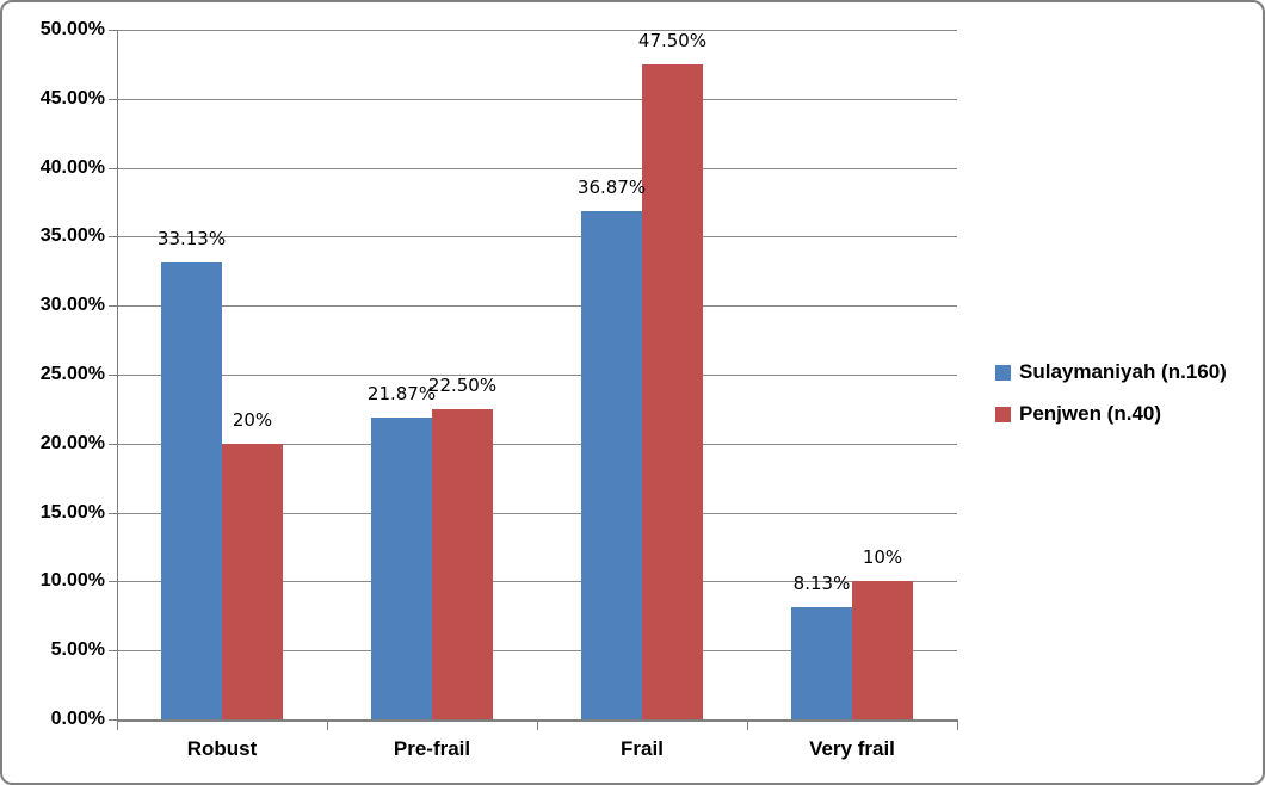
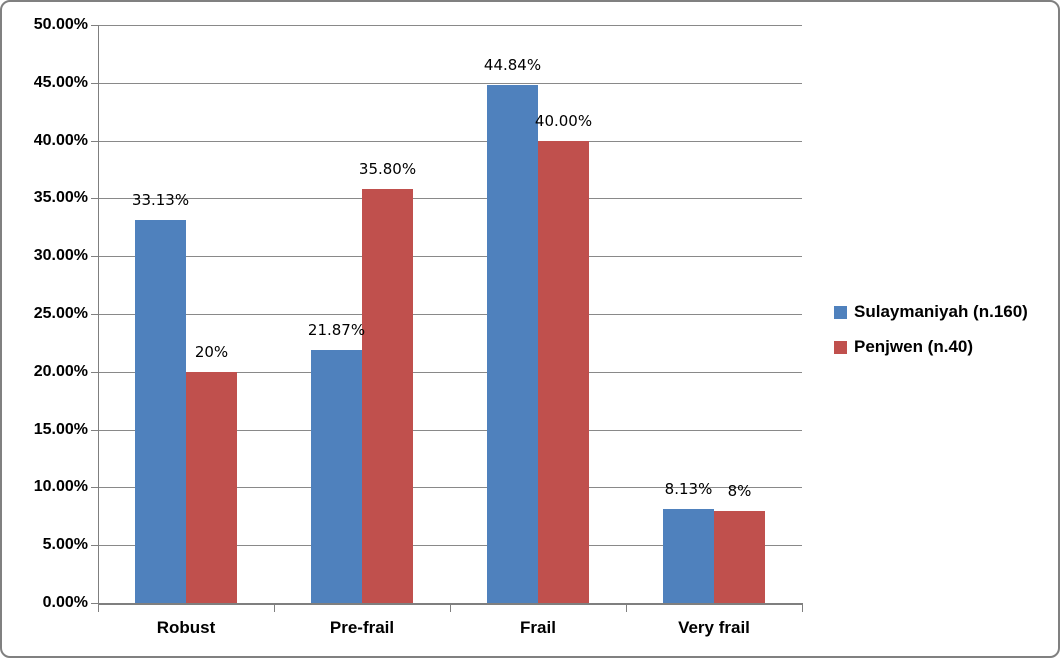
Penjwen (n.40)/Pre-frail: 22.50% -> 35.80%
Sulaymaniyah (n.160)/Frail: 36.87% -> 44.84%
Penjwen (n.40)/Frail: 47.50% -> 40.00%
Penjwen (n.40)/Very frail: 10% -> 8%
